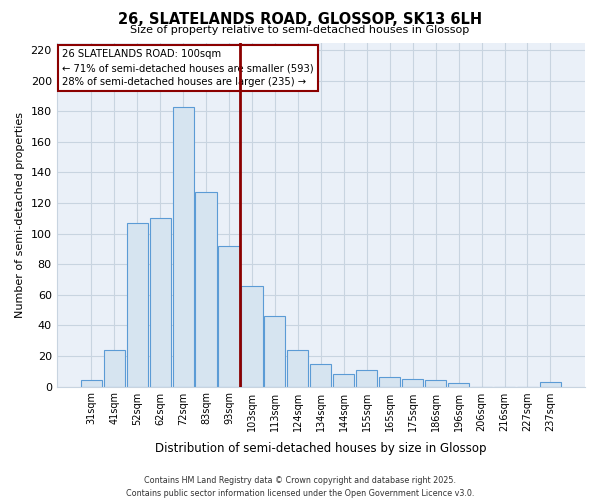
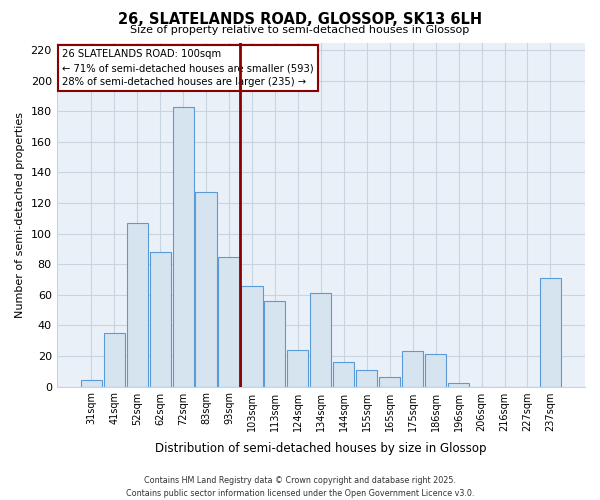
41sqm: 24 -> 35
62sqm: 110 -> 88
93sqm: 92 -> 85
113sqm: 46 -> 56
134sqm: 15 -> 61
144sqm: 8 -> 16
175sqm: 5 -> 23
186sqm: 4 -> 21
237sqm: 3 -> 71
